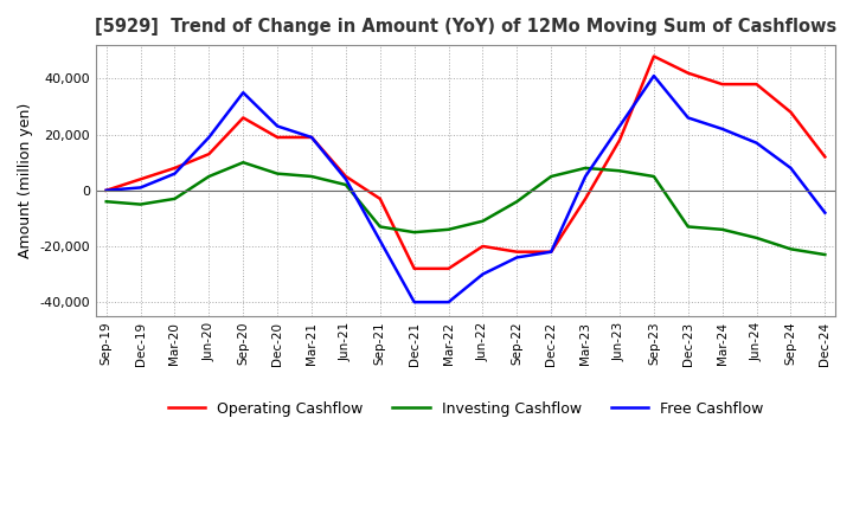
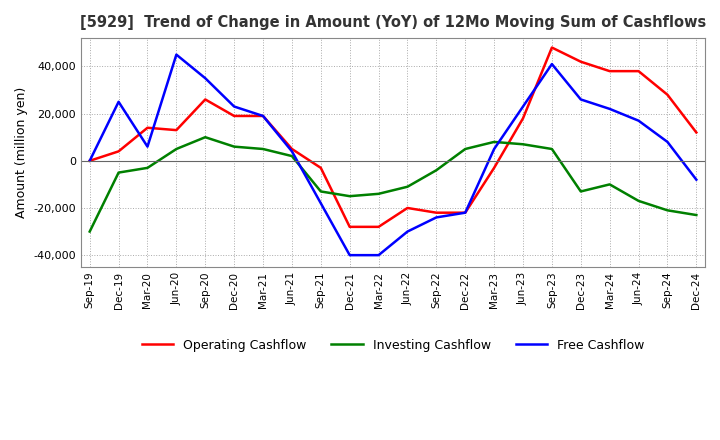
Investing Cashflow/Sep-19: -4,000 -> -30,000
Free Cashflow/Dec-19: 1,000 -> 25,000
Operating Cashflow/Mar-20: 8,000 -> 14,000
Free Cashflow/Jun-20: 19,000 -> 45,000
Investing Cashflow/Mar-24: -14,000 -> -10,000
